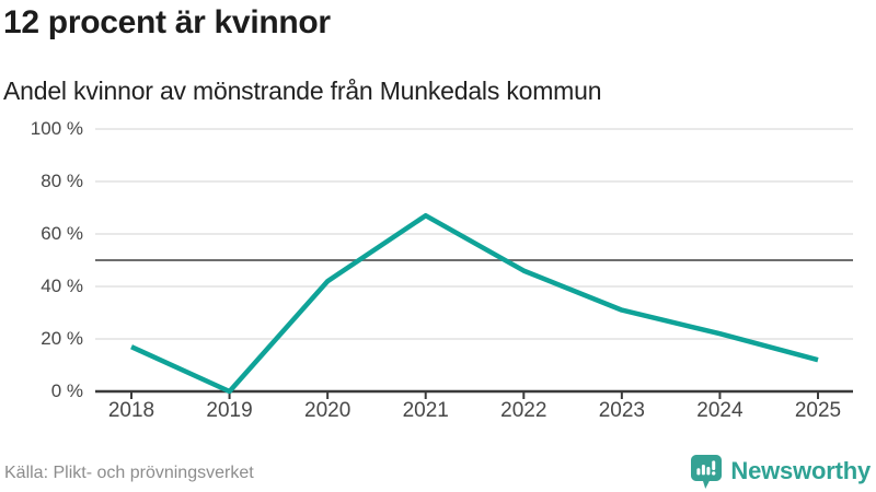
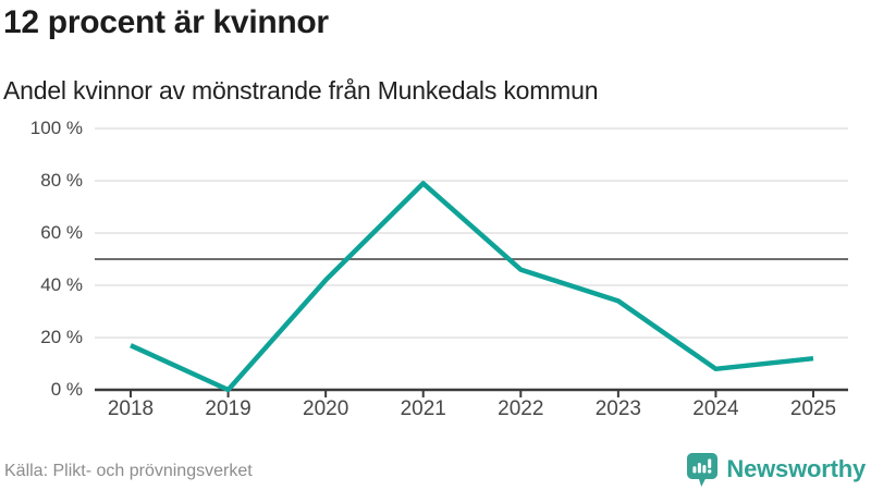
2021: 67% -> 79%
2023: 31% -> 34%
2024: 22% -> 8%
